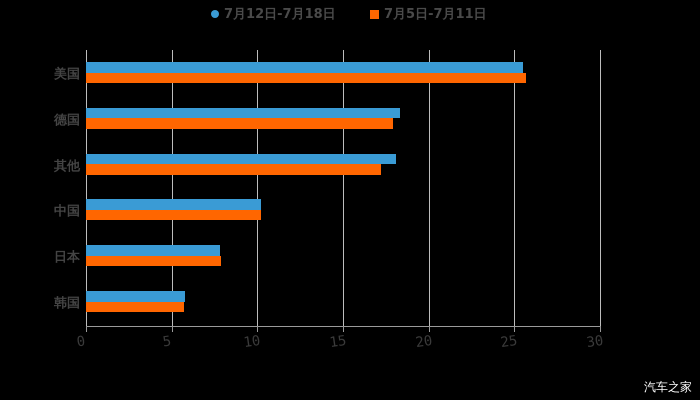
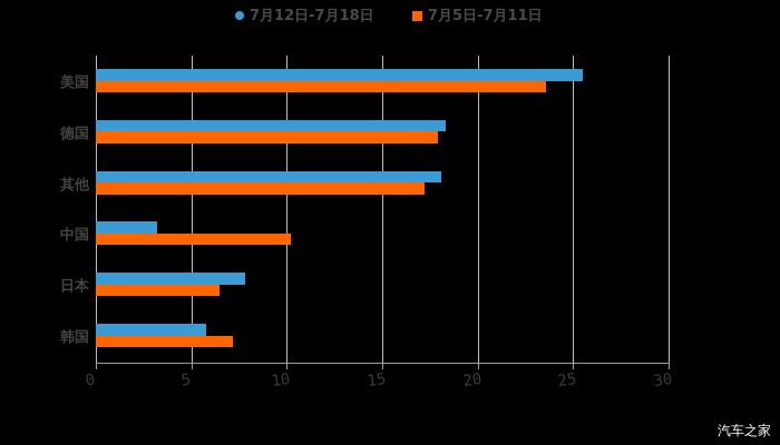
7月5日-7月11日/美国: 25.7 -> 23.6
7月12日-7月18日/中国: 10.2 -> 3.2
7月5日-7月11日/日本: 7.9 -> 6.5
7月5日-7月11日/韩国: 5.7 -> 7.2
